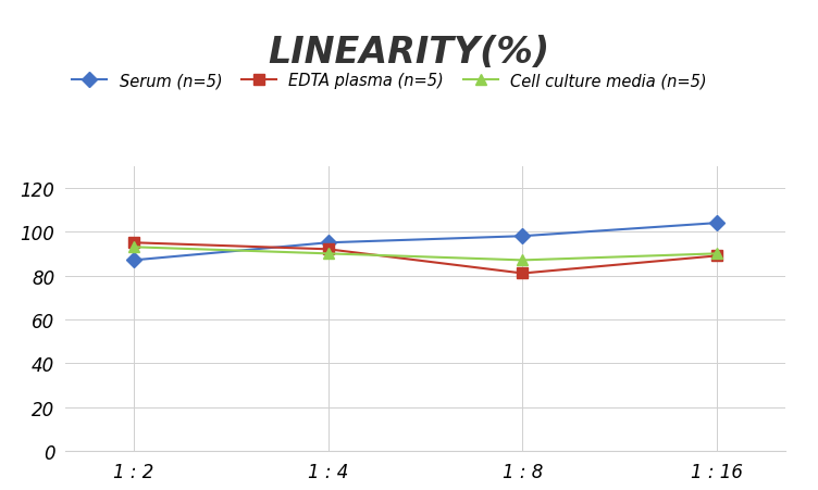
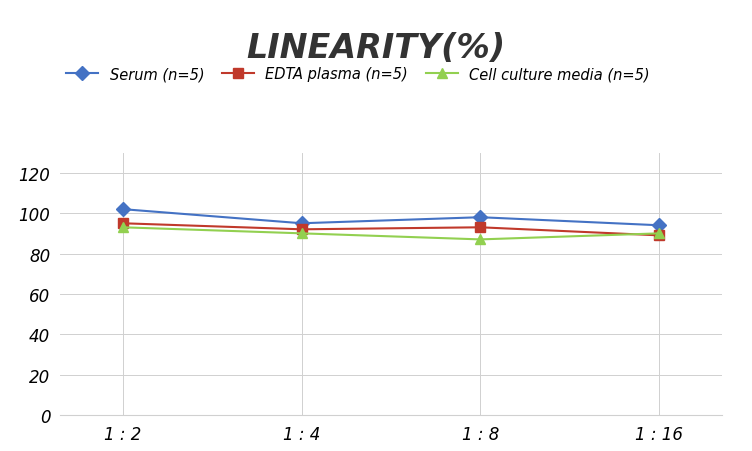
Serum (n=5)/1 : 2: 87 -> 102
EDTA plasma (n=5)/1 : 8: 81 -> 93
Serum (n=5)/1 : 16: 104 -> 94
